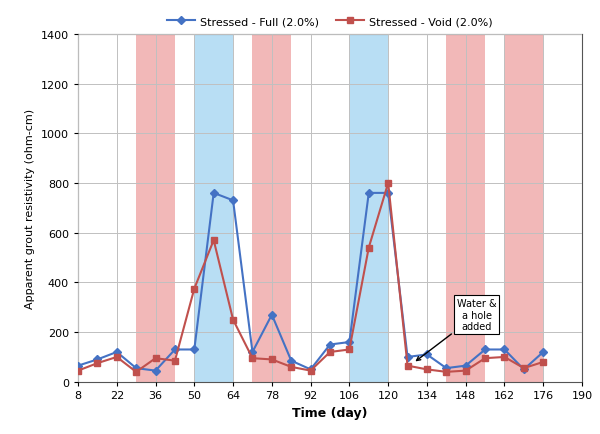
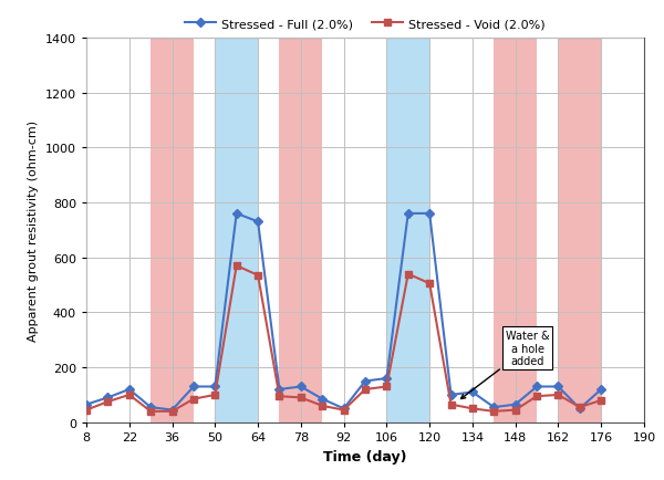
Stressed - Void (2.0%)/36: 95 -> 40
Stressed - Void (2.0%)/50: 375 -> 100
Stressed - Void (2.0%)/64: 250 -> 535
Stressed - Full (2.0%)/78: 270 -> 130
Stressed - Void (2.0%)/120: 800 -> 505
